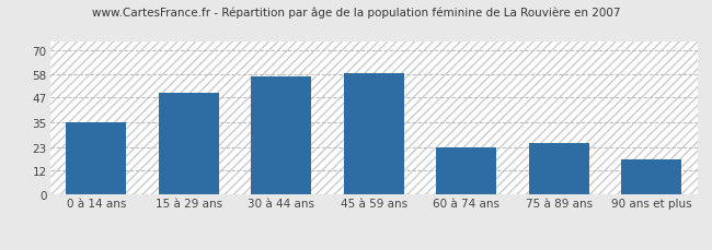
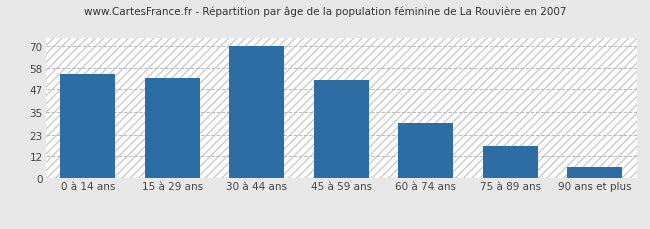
0 à 14 ans: 35 -> 55
15 à 29 ans: 49 -> 53
30 à 44 ans: 57 -> 70
45 à 59 ans: 59 -> 52
60 à 74 ans: 23 -> 29
75 à 89 ans: 25 -> 17
90 ans et plus: 17 -> 6
